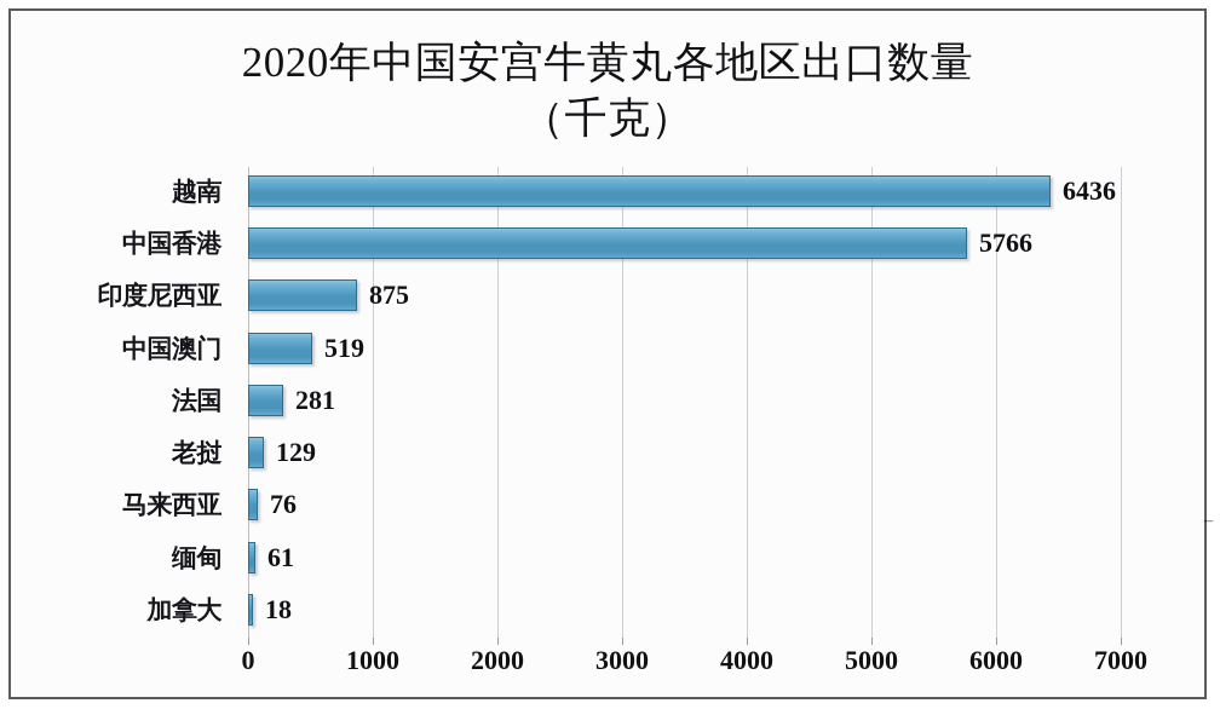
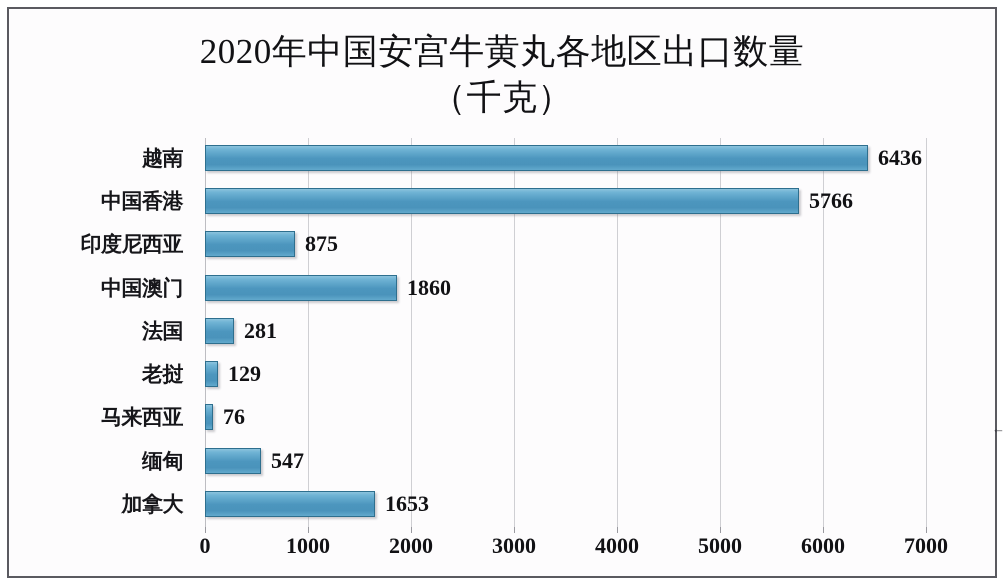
中国澳门: 519 -> 1860
缅甸: 61 -> 547
加拿大: 18 -> 1653
